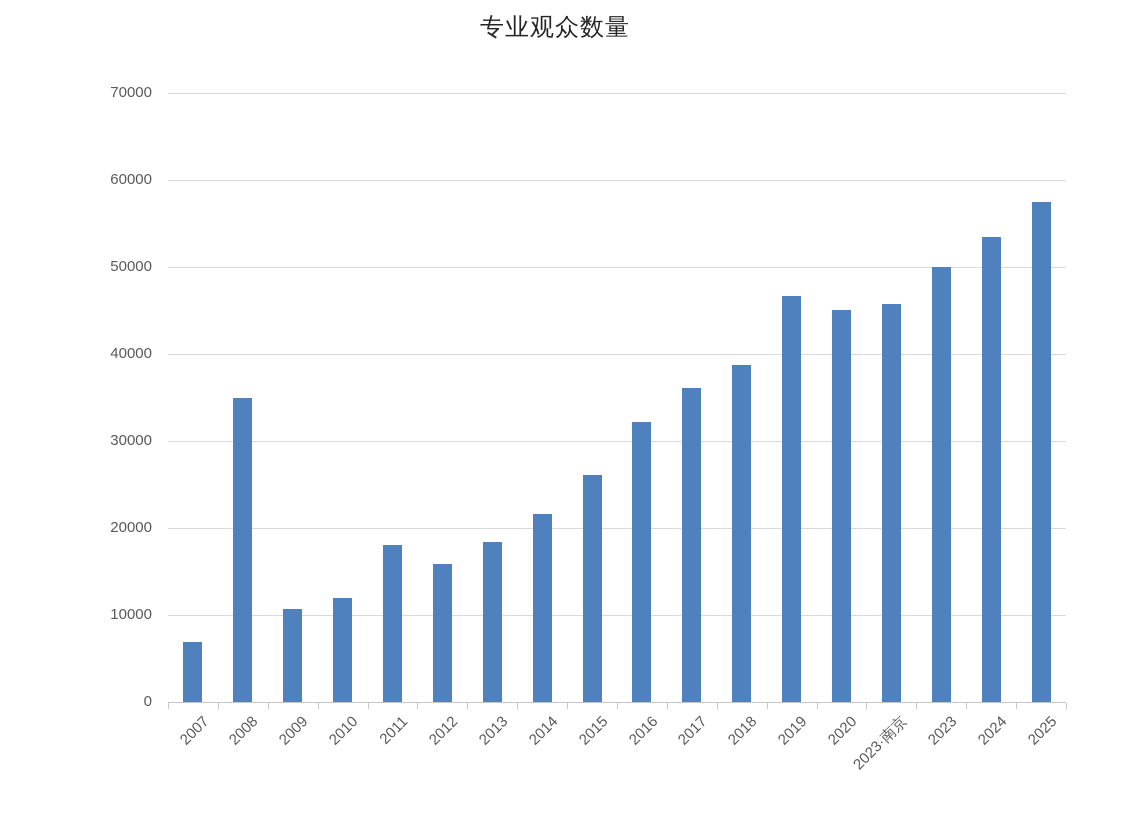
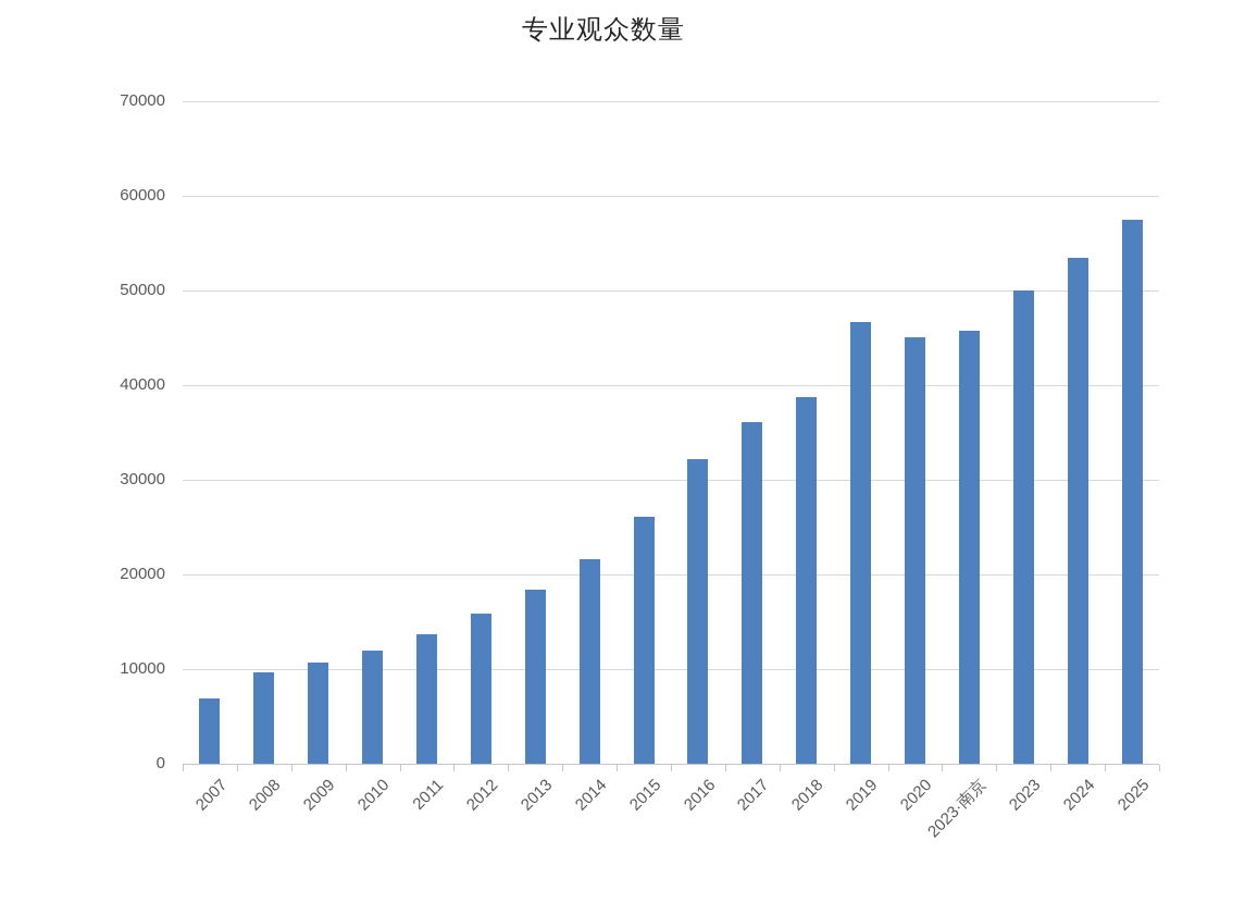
2008: 35000 -> 10000
2011: 18000 -> 14000
